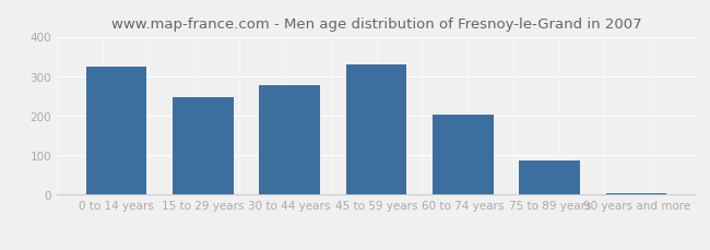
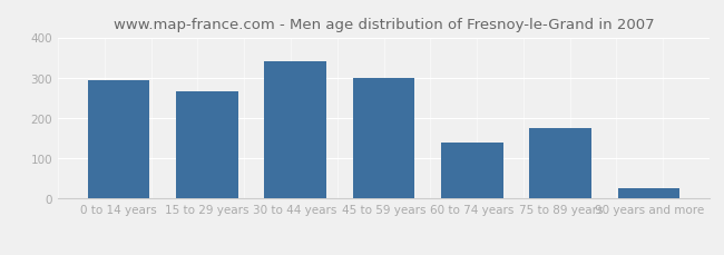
0 to 14 years: 325 -> 295
15 to 29 years: 248 -> 265
30 to 44 years: 277 -> 340
45 to 59 years: 329 -> 300
60 to 74 years: 203 -> 140
75 to 89 years: 88 -> 175
90 years and more: 5 -> 25
